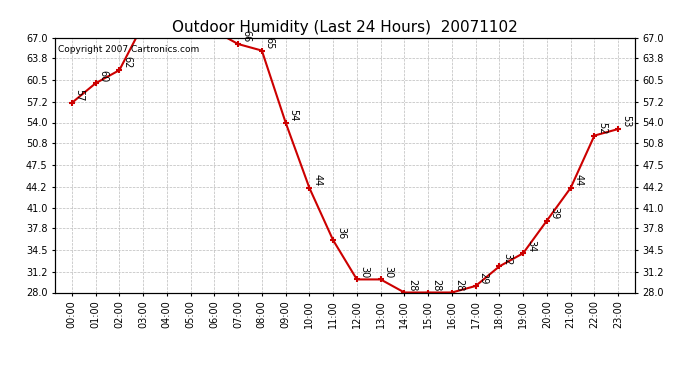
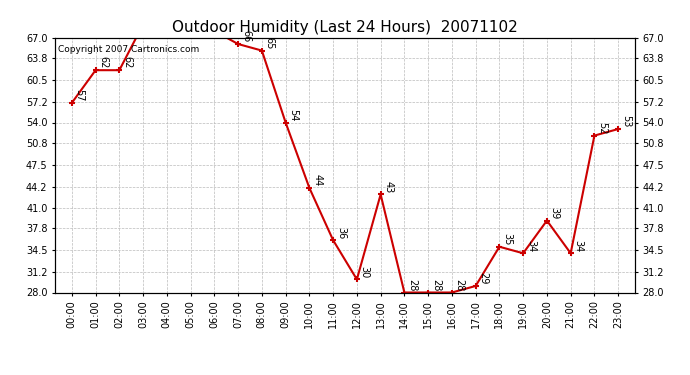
01:00: 60 -> 62
13:00: 30 -> 43
18:00: 32 -> 35
21:00: 44 -> 34
